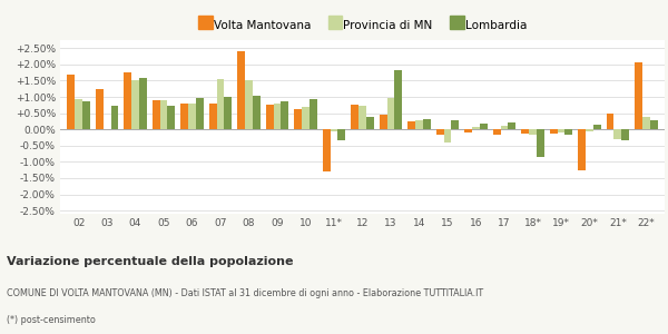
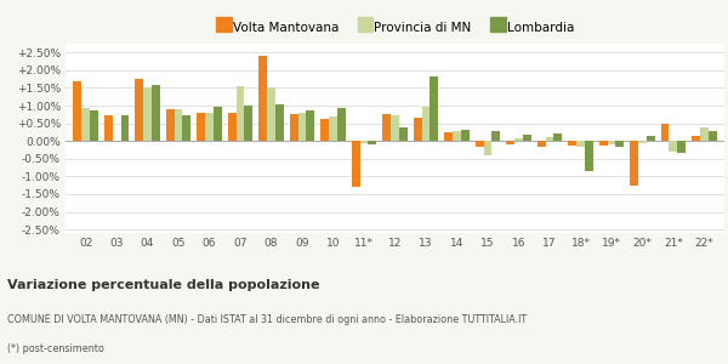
Volta Mantovana/03: 1.25% -> 0.72%
Lombardia/11*: -0.35% -> -0.10%
Volta Mantovana/13: 0.45% -> 0.65%
Volta Mantovana/22*: 2.05% -> 0.15%
